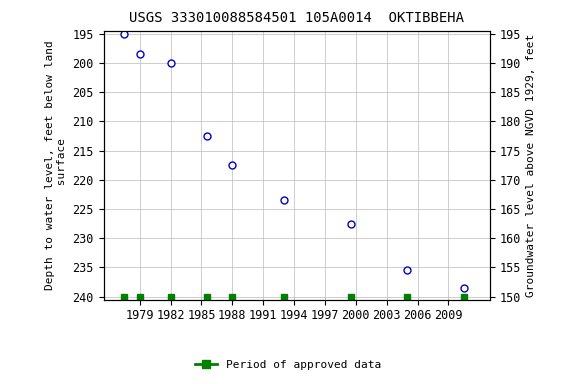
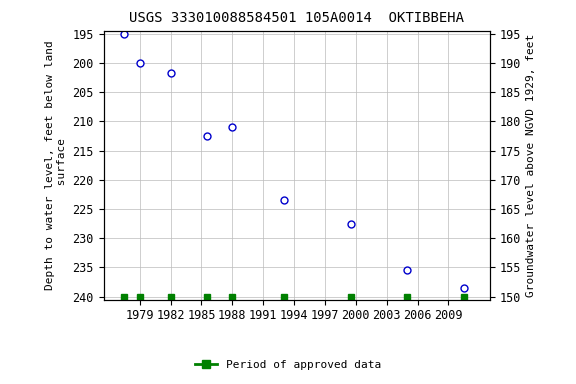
1979: 198.5 -> 200.0
1982: 200.0 -> 201.8
1988: 217.5 -> 211.0
